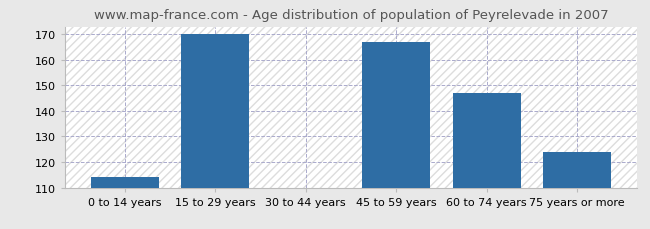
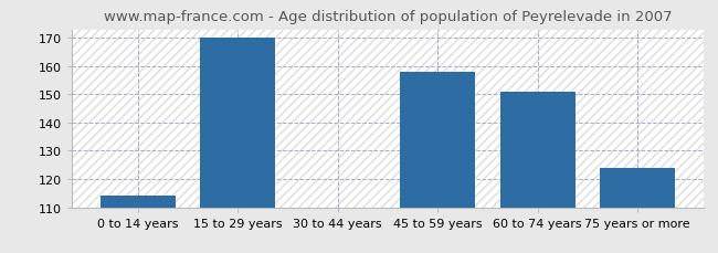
45 to 59 years: 167 -> 158
60 to 74 years: 147 -> 151
